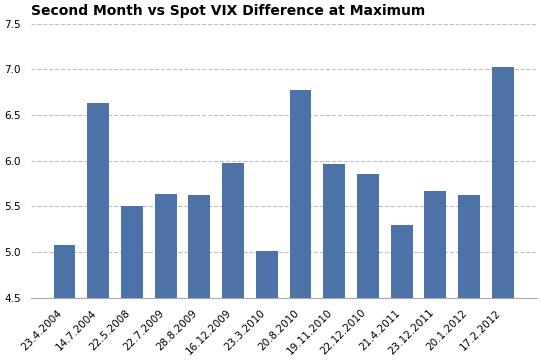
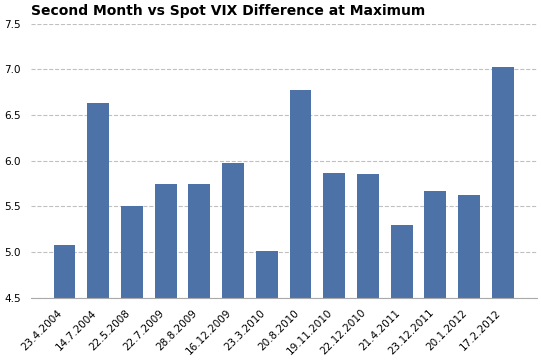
22.7.2009: 5.64 -> 5.75
28.8.2009: 5.62 -> 5.75
19.11.2010: 5.96 -> 5.86
